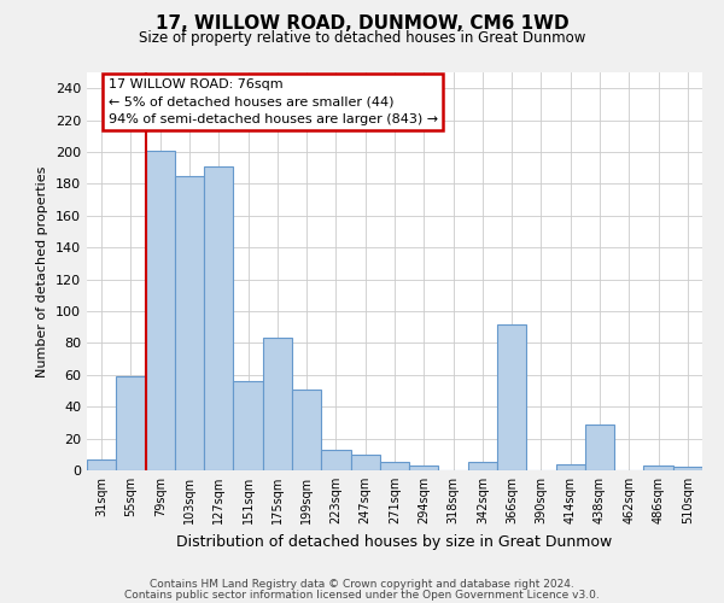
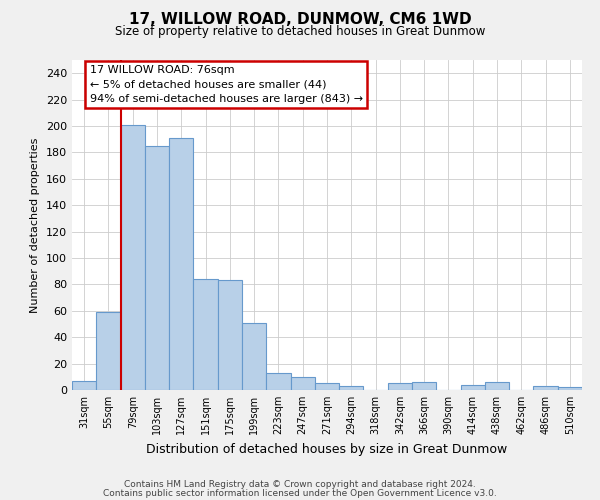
151sqm: 56 -> 84
366sqm: 92 -> 6
438sqm: 29 -> 6
